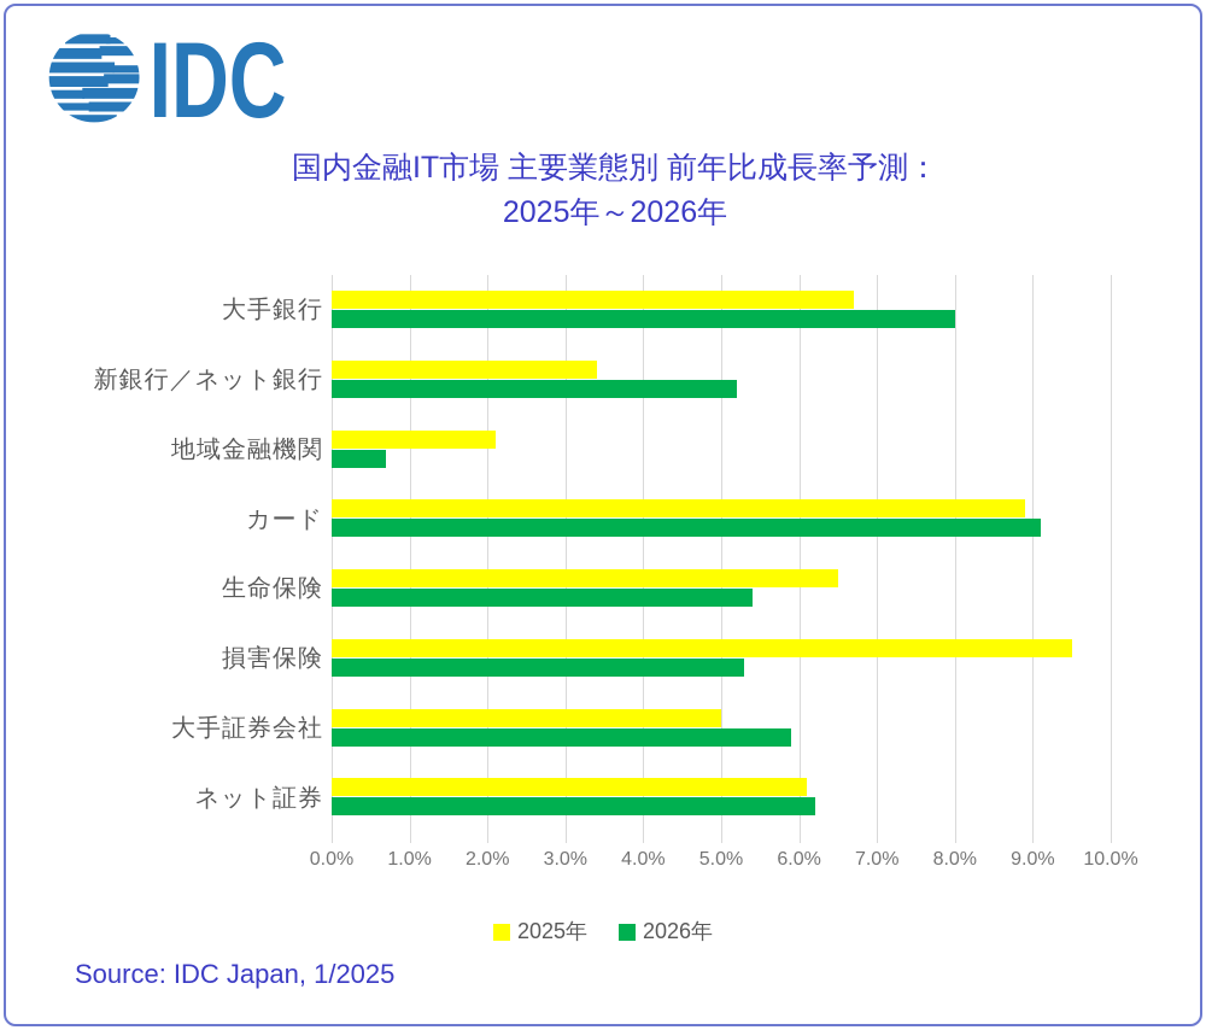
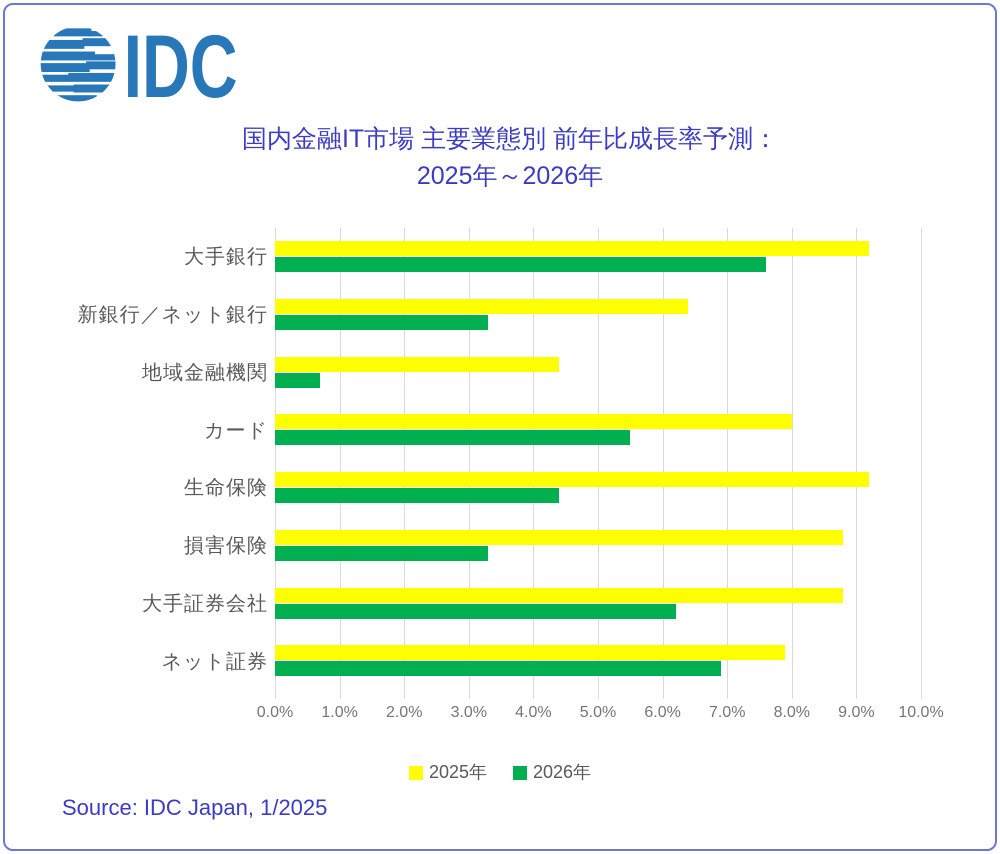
2025年/大手銀行: 6.7% -> 9.2%
2026年/大手銀行: 8.0% -> 7.6%
2025年/新銀行／ネット銀行: 3.4% -> 6.4%
2026年/新銀行／ネット銀行: 5.2% -> 3.3%
2025年/地域金融機関: 2.1% -> 4.4%
2025年/カード: 8.9% -> 8.0%
2026年/カード: 9.1% -> 5.5%
2025年/生命保険: 6.5% -> 9.2%
2026年/生命保険: 5.4% -> 4.4%
2025年/損害保険: 9.5% -> 8.8%
2026年/損害保険: 5.3% -> 3.3%
2025年/大手証券会社: 5.0% -> 8.8%
2026年/大手証券会社: 5.9% -> 6.2%
2025年/ネット証券: 6.1% -> 7.9%
2026年/ネット証券: 6.2% -> 6.9%
